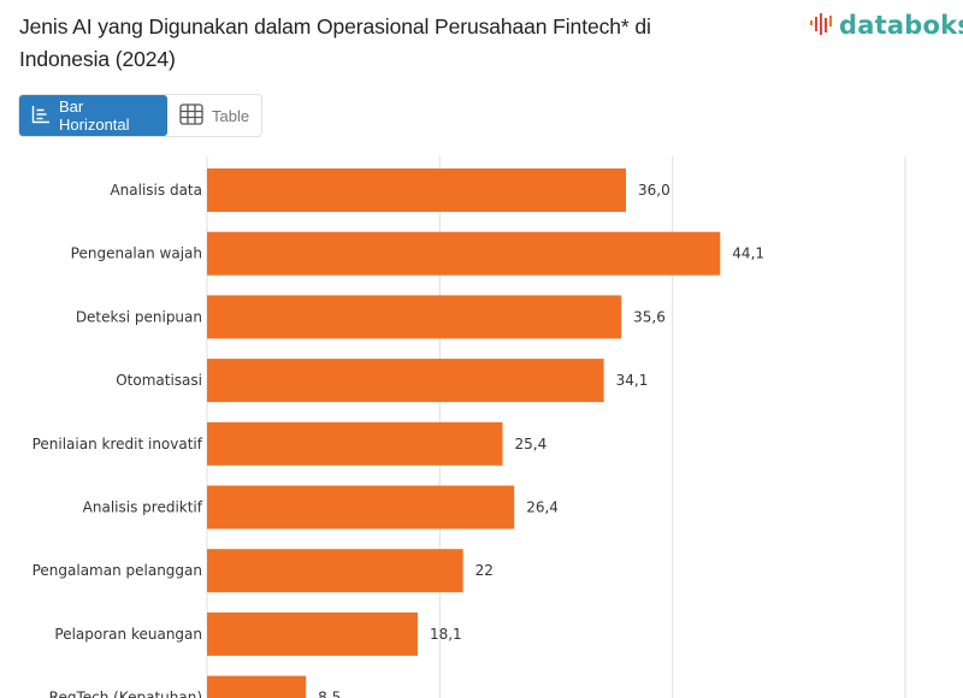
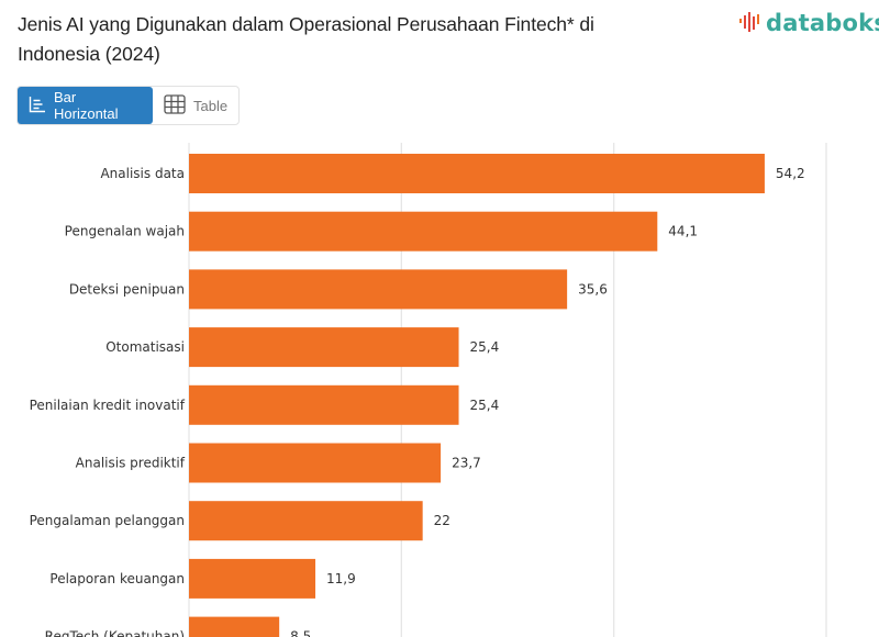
Analisis data: 36,0 -> 54,2
Otomatisasi: 34,1 -> 25,4
Analisis prediktif: 26,4 -> 23,7
Pelaporan keuangan: 18,1 -> 11,9
